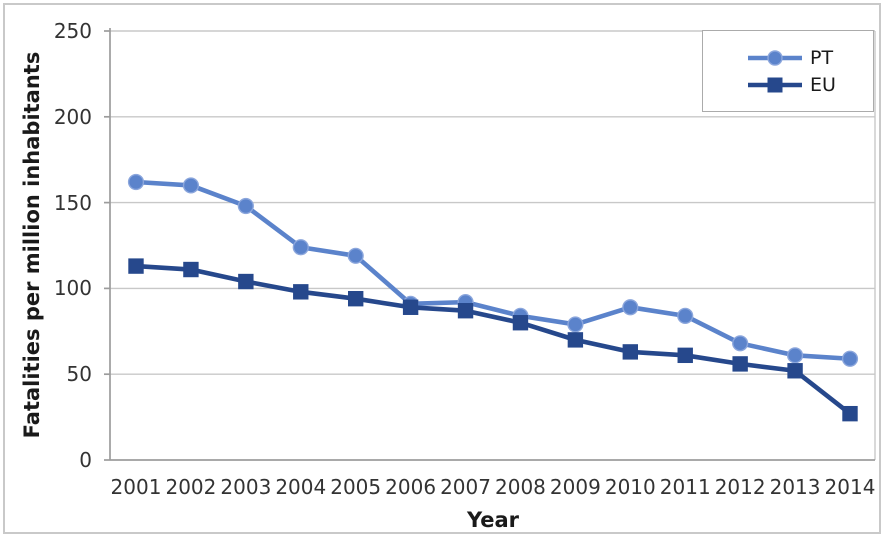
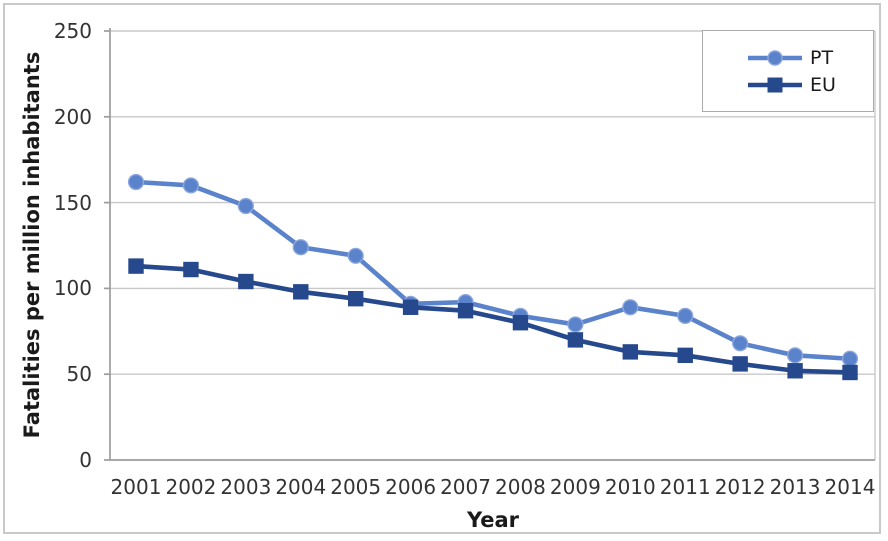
EU/2014: 27 -> 51
